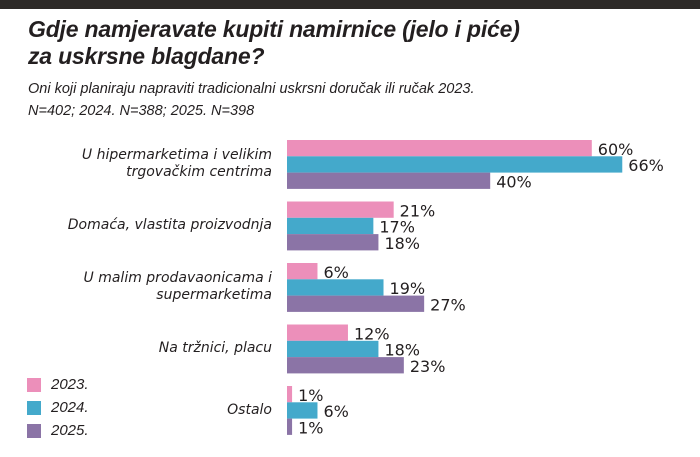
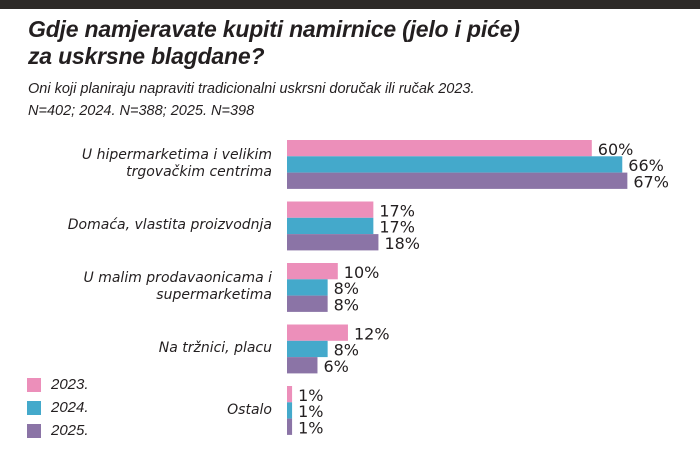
2025./U hipermarketima i velikim trgovačkim centrima: 40% -> 67%
2023./Domaća, vlastita proizvodnja: 21% -> 17%
2023./U malim prodavaonicama i supermarketima: 6% -> 10%
2024./U malim prodavaonicama i supermarketima: 19% -> 8%
2025./U malim prodavaonicama i supermarketima: 27% -> 8%
2024./Na tržnici, placu: 18% -> 8%
2025./Na tržnici, placu: 23% -> 6%
2024./Ostalo: 6% -> 1%
